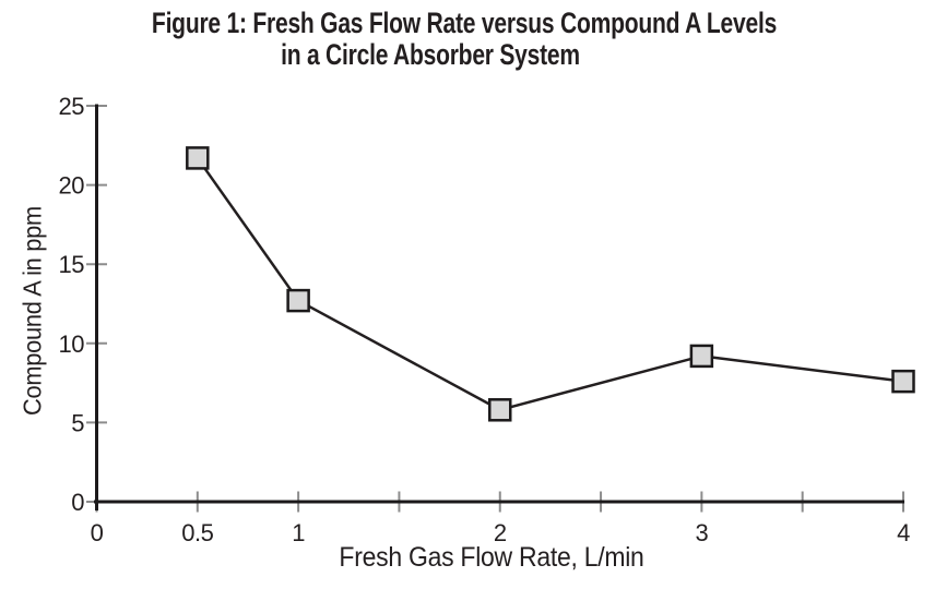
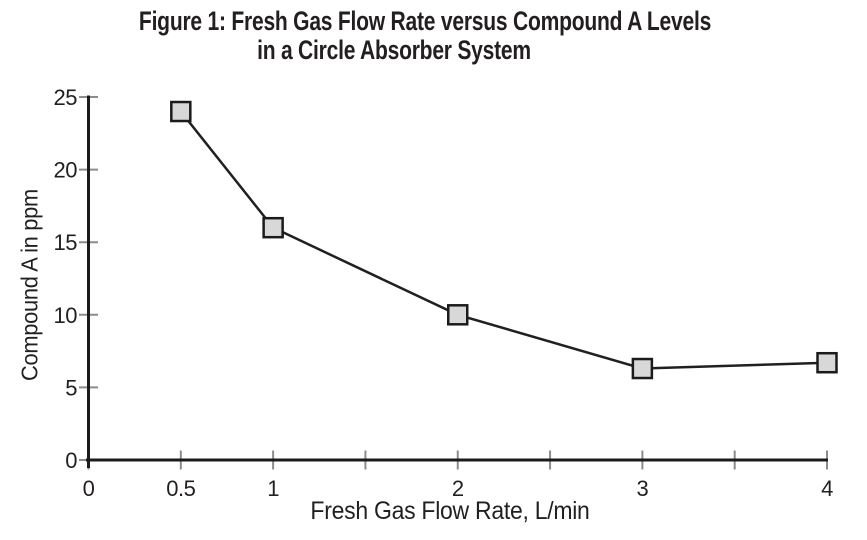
0.5: 21.7 -> 24.0
1: 12.7 -> 16.0
2: 5.8 -> 10.0
3: 9.2 -> 6.3
4: 7.6 -> 6.7
